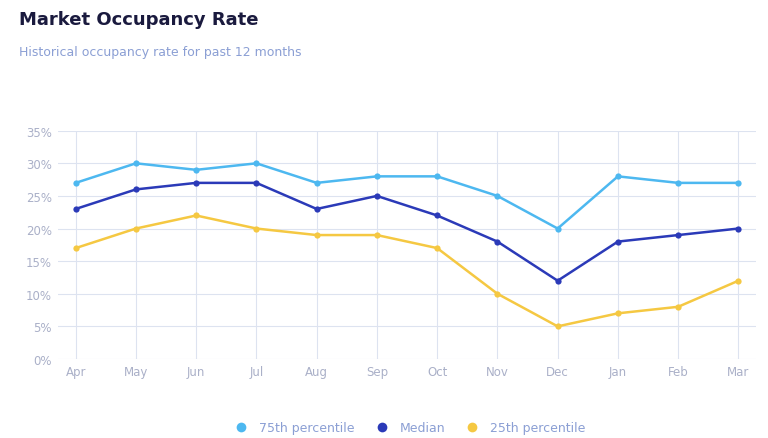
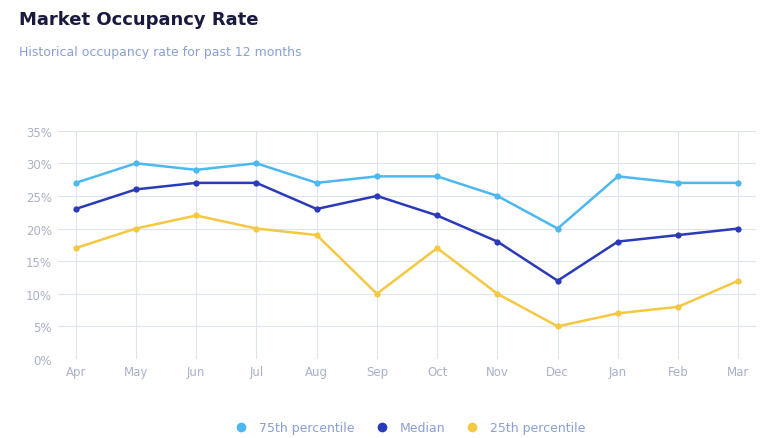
25th percentile/Sep: 19% -> 10%
